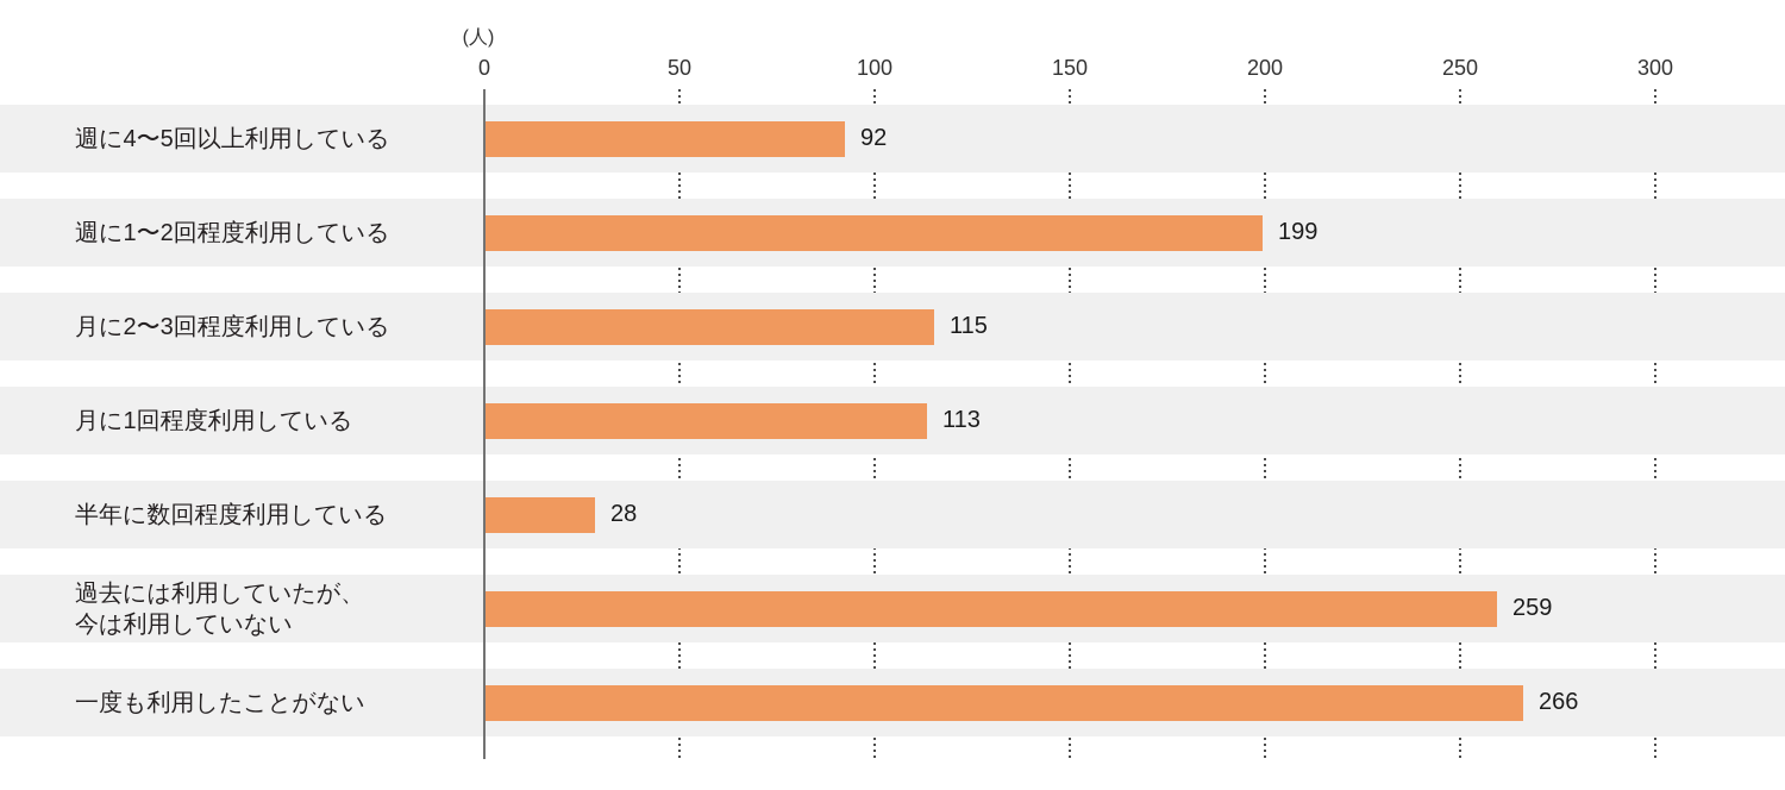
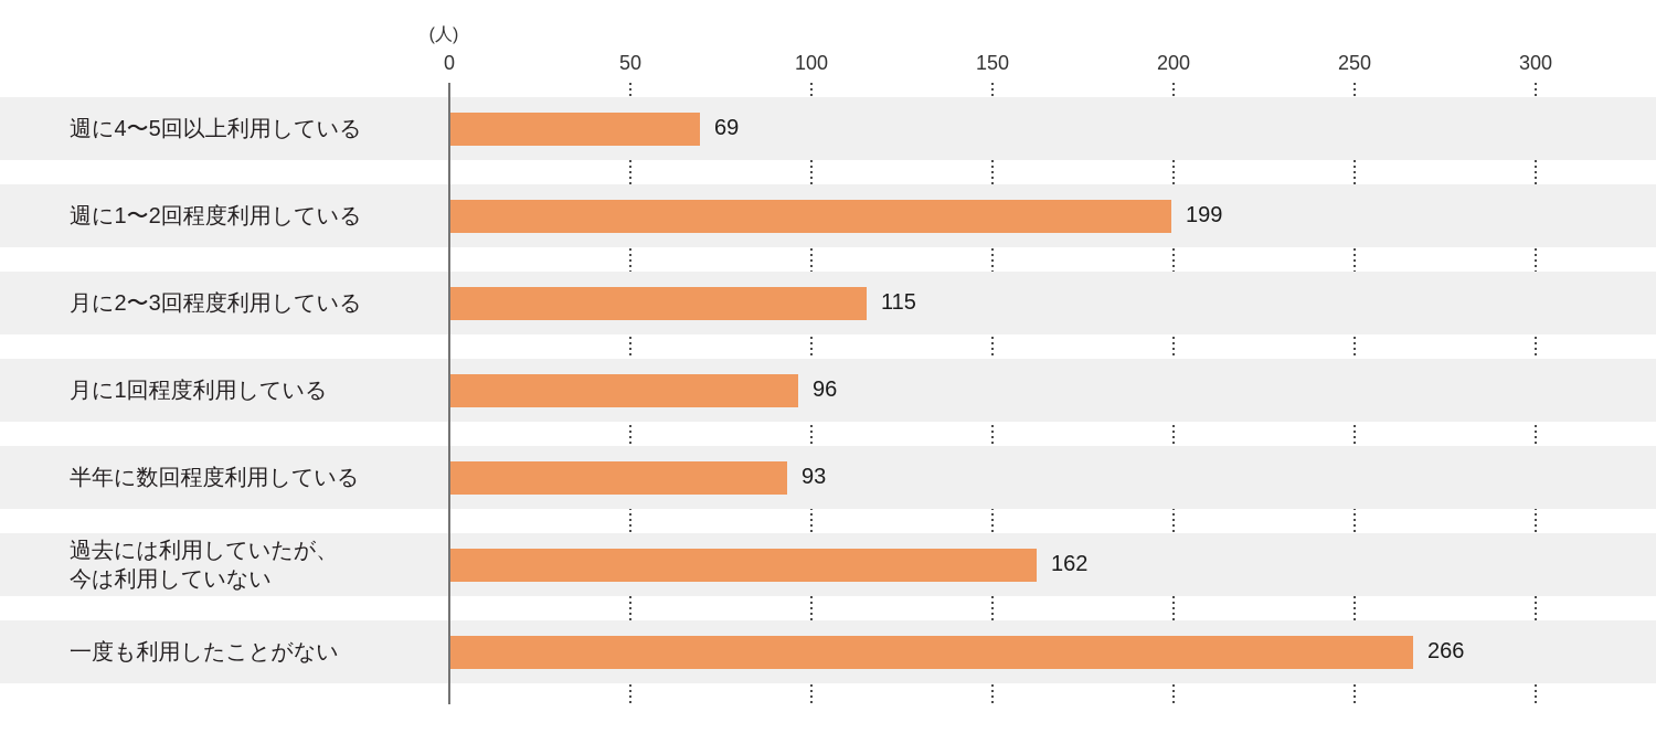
週に4〜5回以上利用している: 92 -> 69
月に1回程度利用している: 113 -> 96
半年に数回程度利用している: 28 -> 93
過去には利用していたが、 今は利用していない: 259 -> 162
